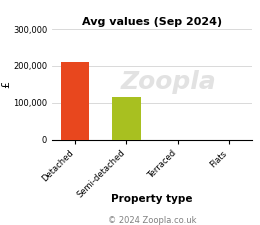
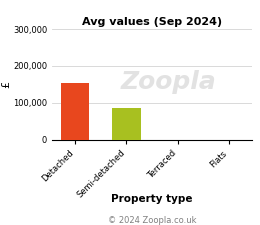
Detached: 210,000 -> 155,000
Semi-detached: 115,000 -> 85,000
